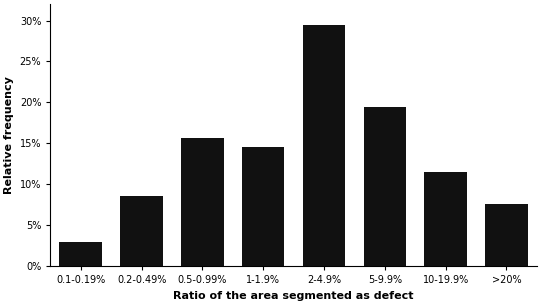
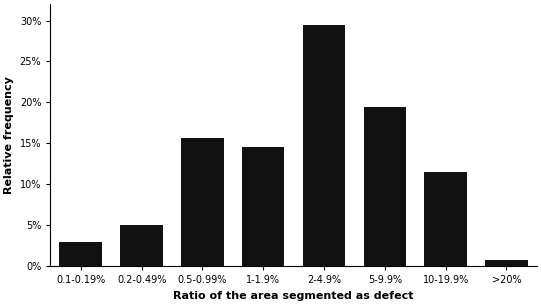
0.2-0.49%: 8.6% -> 5.0%
>20%: 7.6% -> 0.8%
